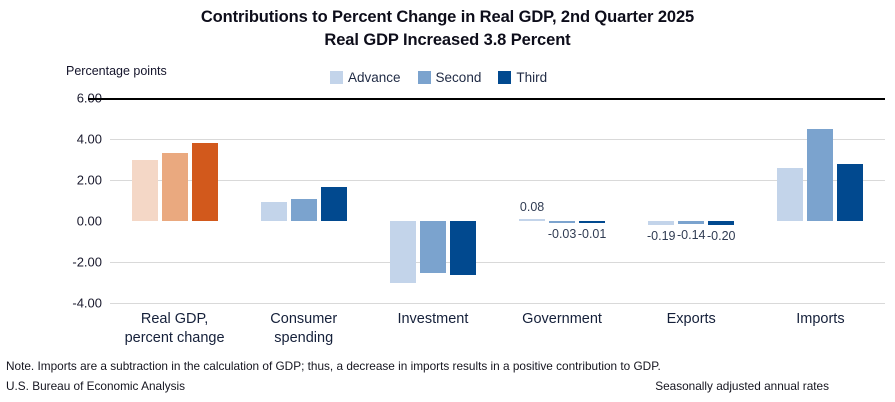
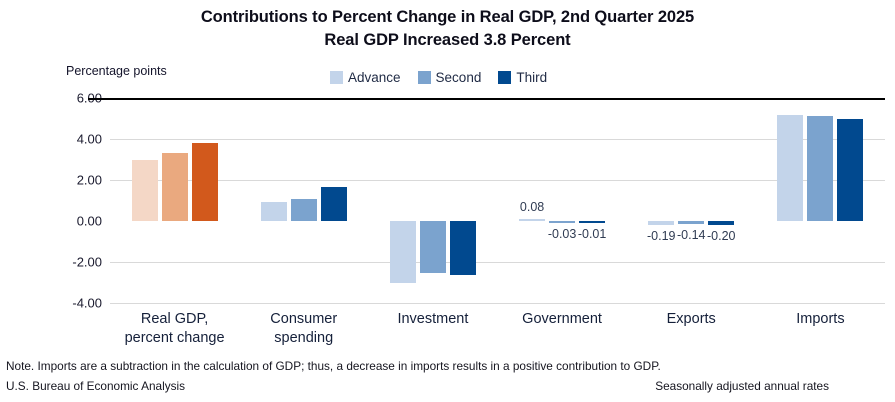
Advance/Imports: 2.6 -> 5.2
Second/Imports: 4.5 -> 5.1
Third/Imports: 2.8 -> 5.0
